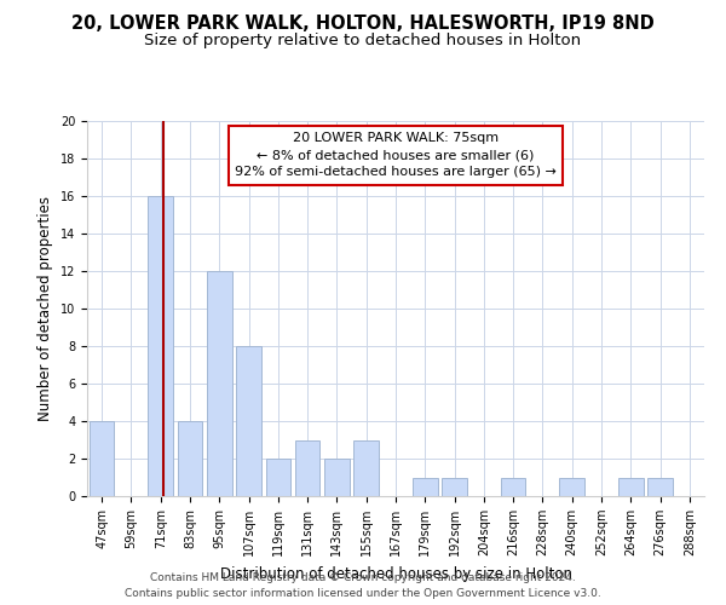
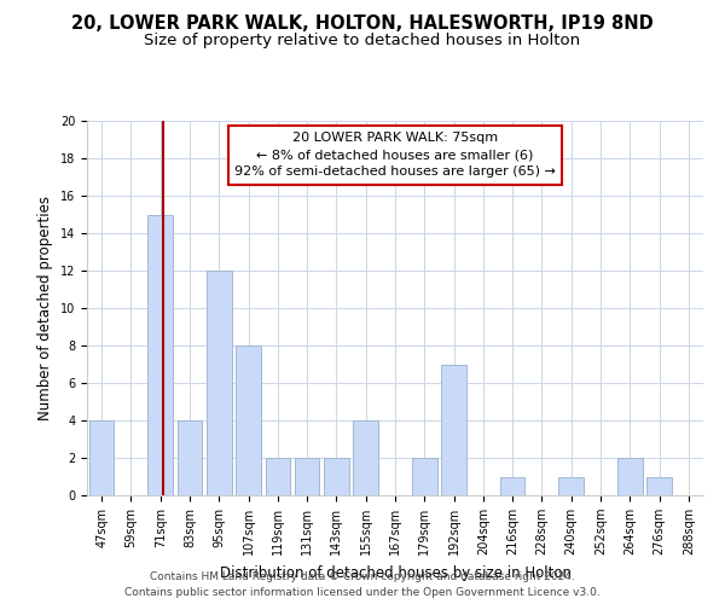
71sqm: 16 -> 15
131sqm: 3 -> 2
155sqm: 3 -> 4
179sqm: 1 -> 2
192sqm: 1 -> 7
264sqm: 1 -> 2
